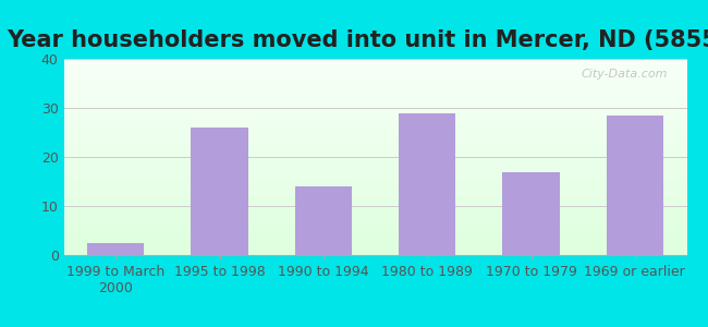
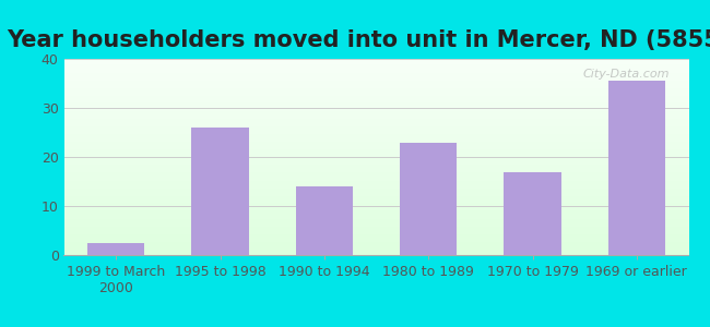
1980 to 1989: 29.0 -> 23.0
1969 or earlier: 28.5 -> 35.5
